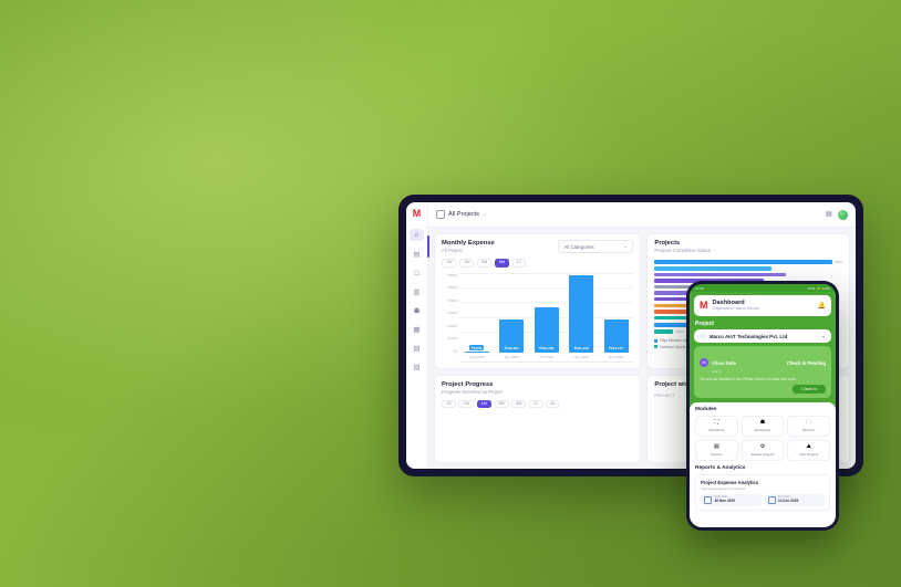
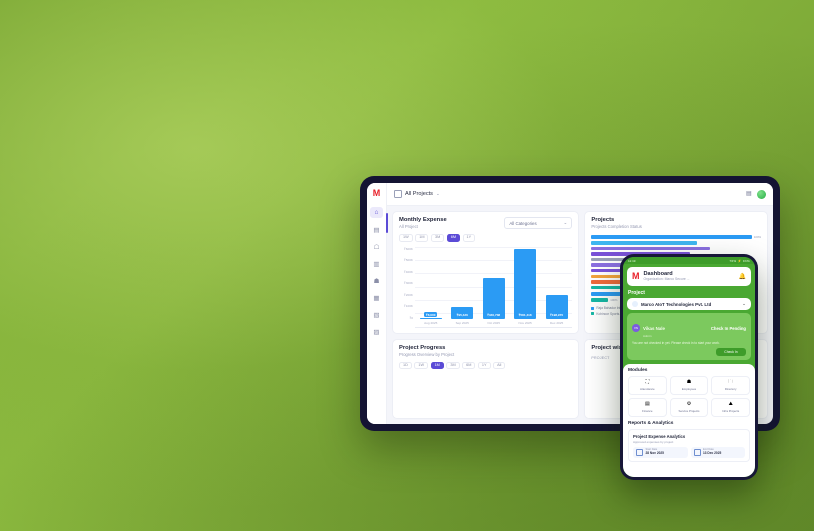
Monthly Expense/Sep 2025: 246,187 -> 95,426
Monthly Expense/Dec 2025: 251,127 -> 198,970
